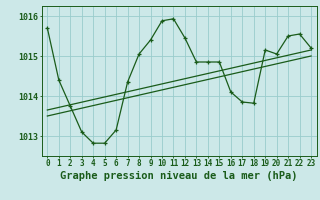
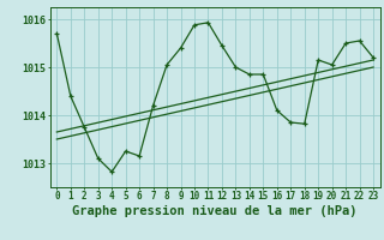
5: 1012.82 -> 1013.25
7: 1014.35 -> 1014.20
13: 1014.85 -> 1015.00
